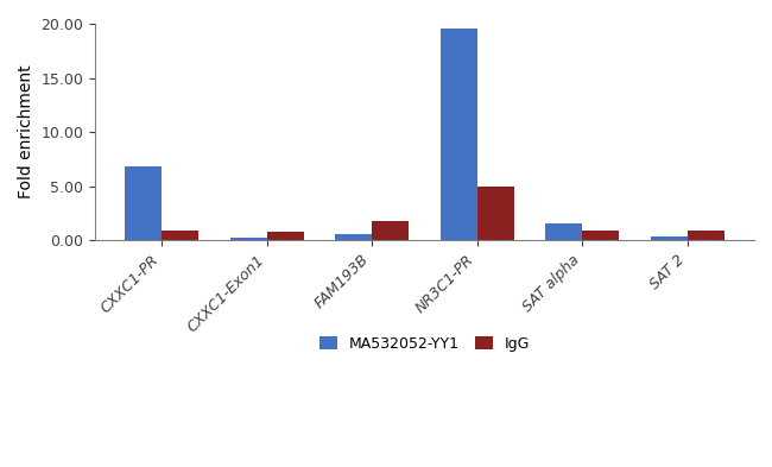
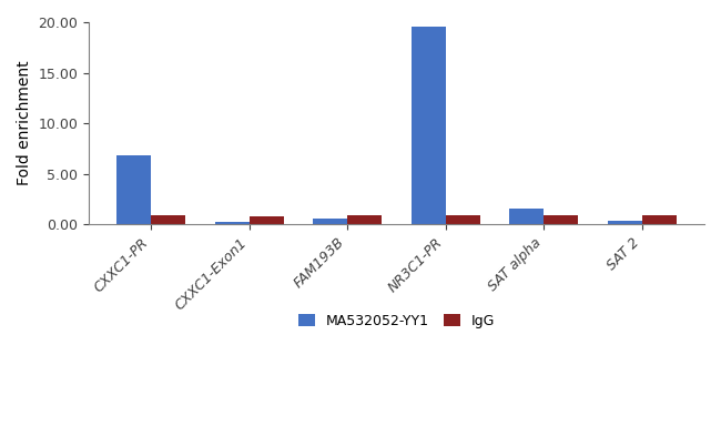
IgG/FAM193B: 1.8 -> 0.9
IgG/NR3C1-PR: 5.0 -> 0.9
